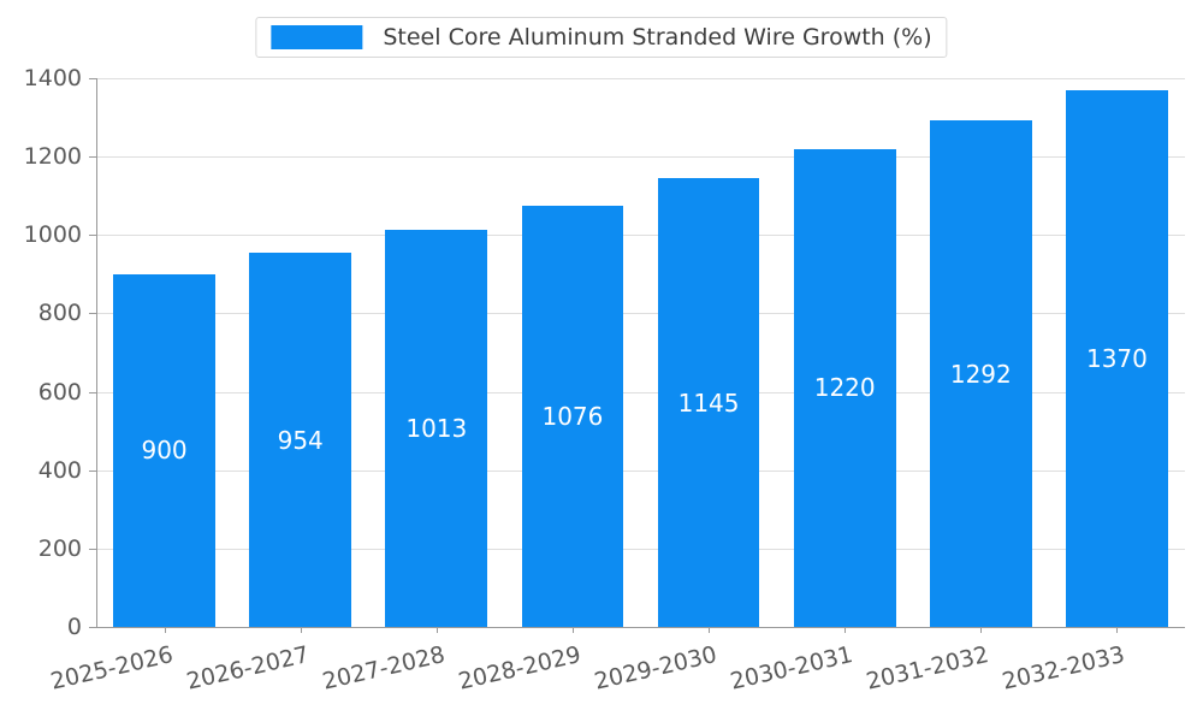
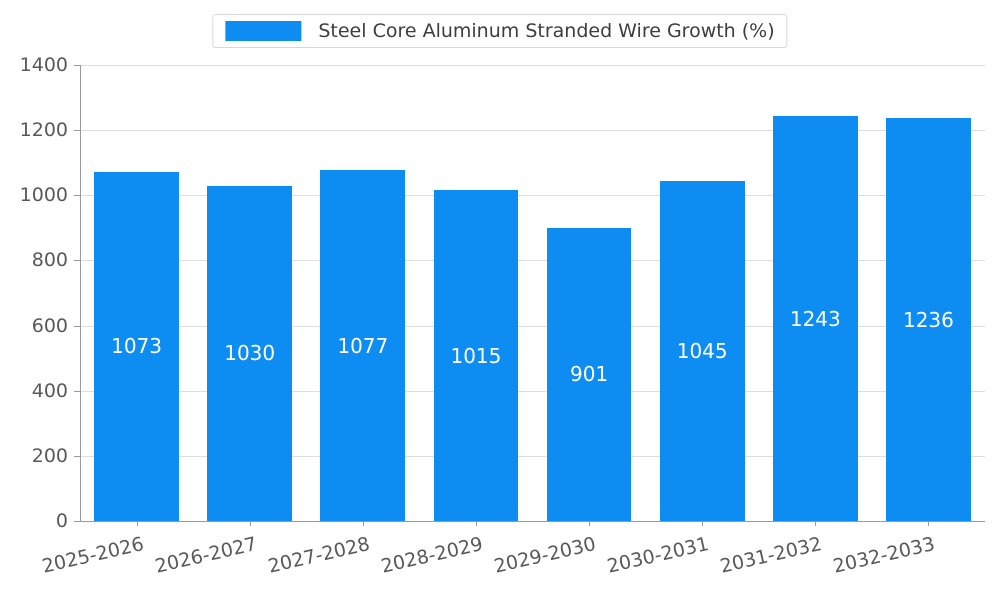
2025-2026: 900 -> 1073
2026-2027: 954 -> 1030
2027-2028: 1013 -> 1077
2028-2029: 1076 -> 1015
2029-2030: 1145 -> 901
2030-2031: 1220 -> 1045
2031-2032: 1292 -> 1243
2032-2033: 1370 -> 1236
